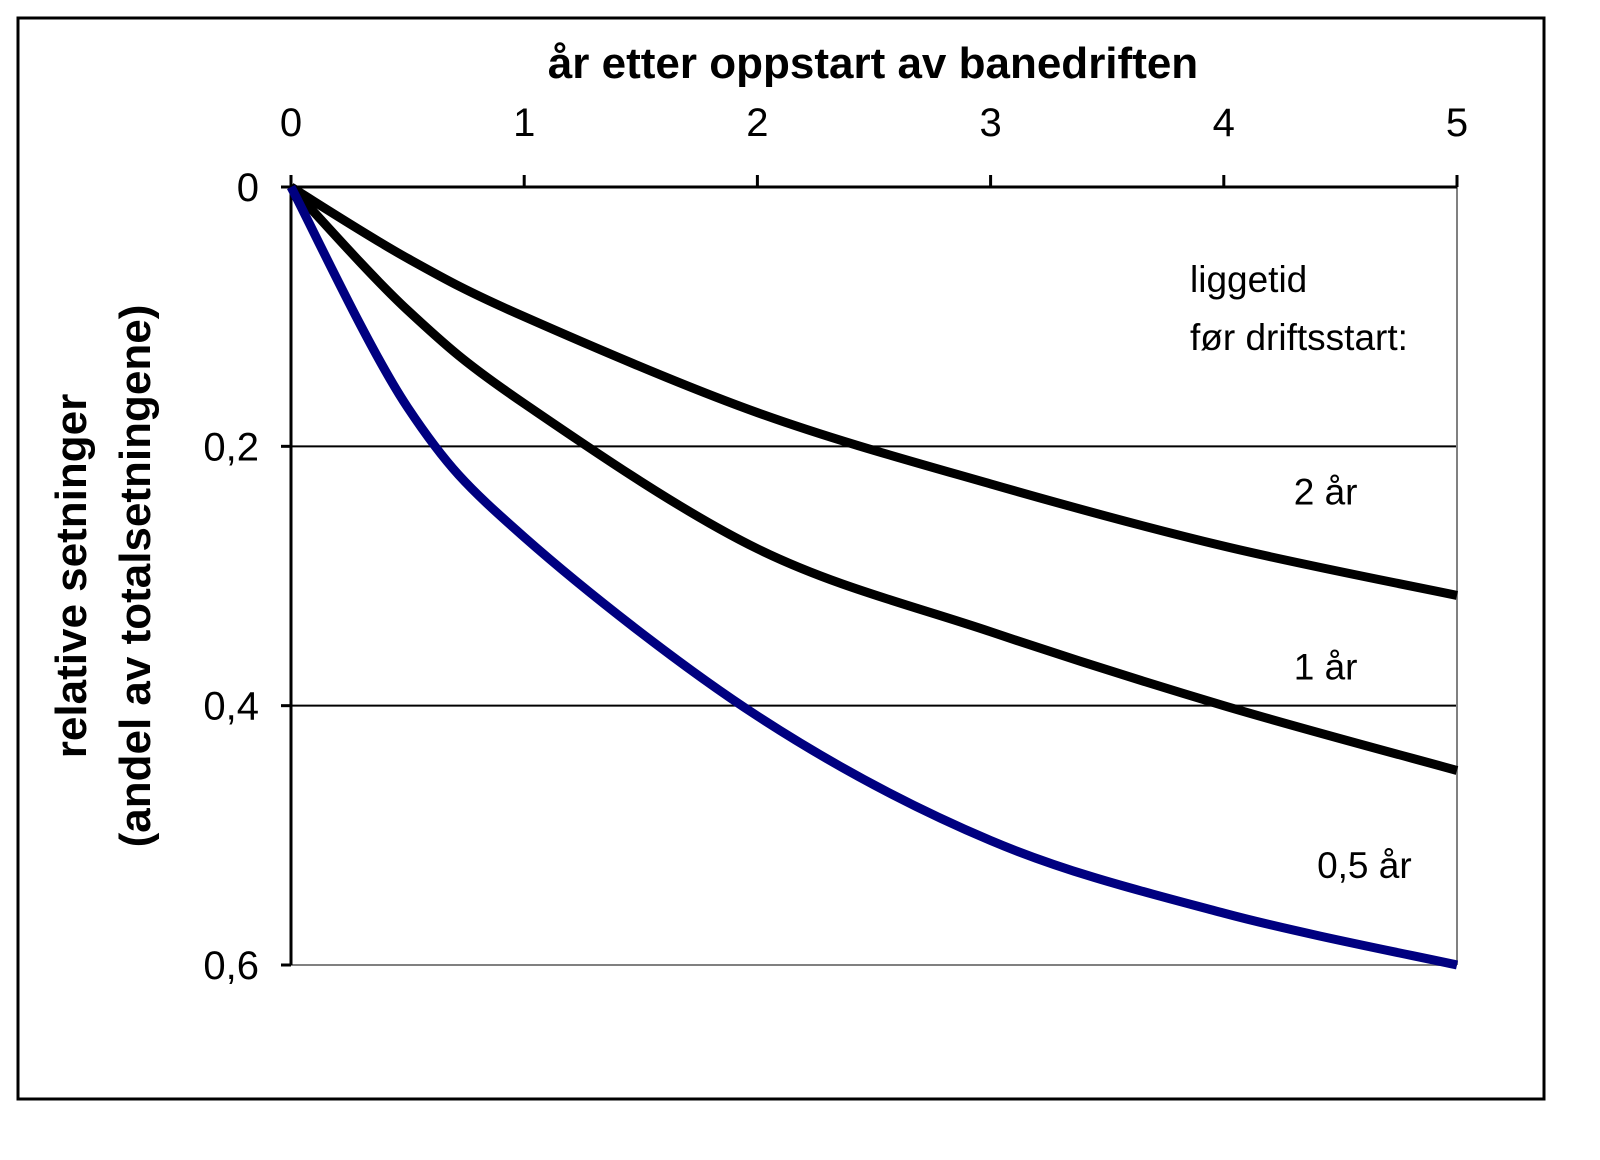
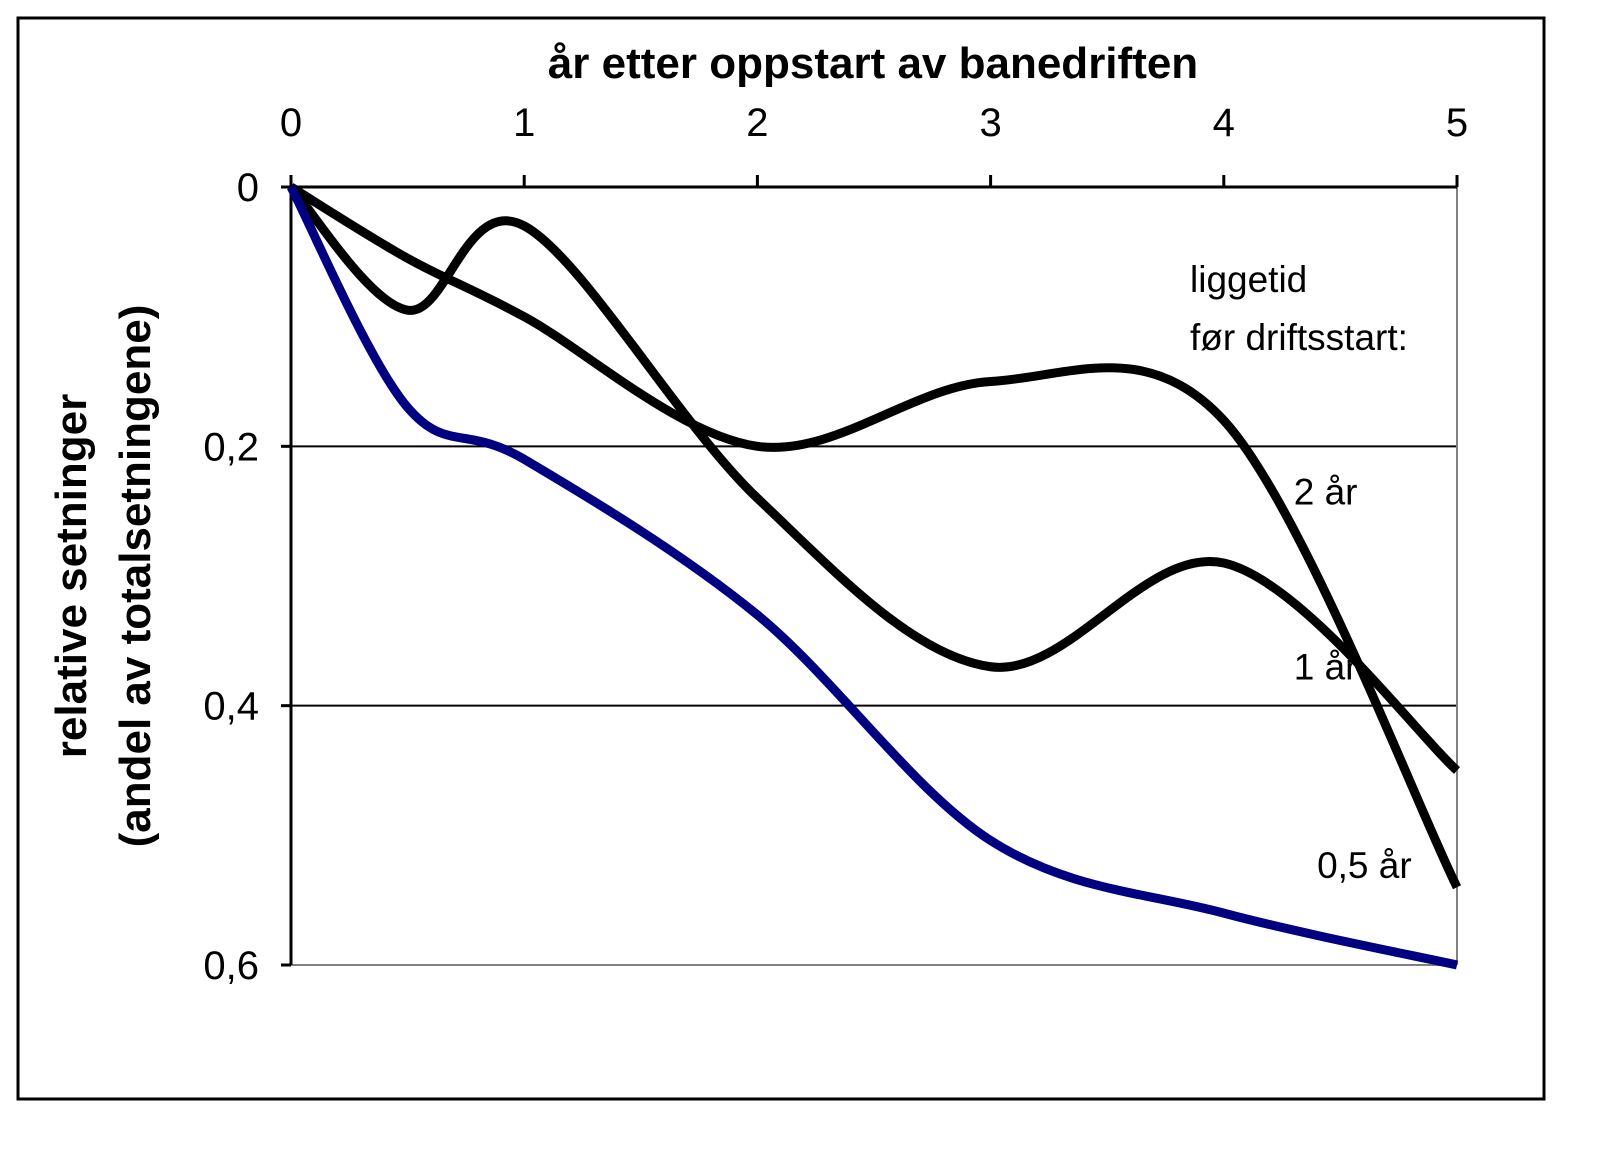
1 år/1: 0,17 -> 0,03
0,5 år/1: 0,27 -> 0,21
2 år/2: 0,17 -> 0,20
1 år/2: 0,28 -> 0,24
0,5 år/2: 0,41 -> 0,33
2 år/3: 0,23 -> 0,15
1 år/3: 0,34 -> 0,37
2 år/4: 0,28 -> 0,18
1 år/4: 0,40 -> 0,29
2 år/5: 0,32 -> 0,54
